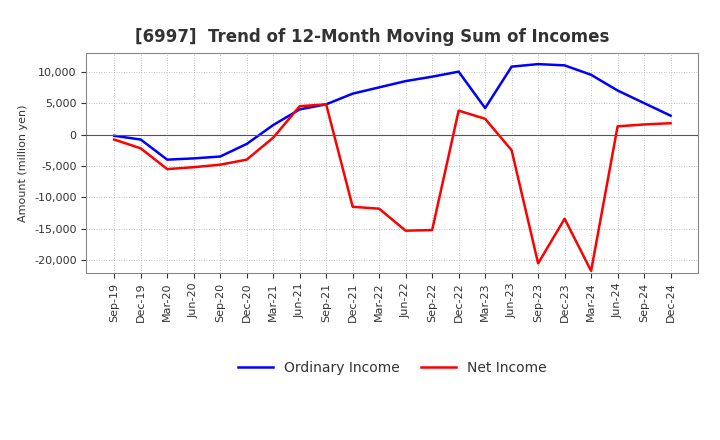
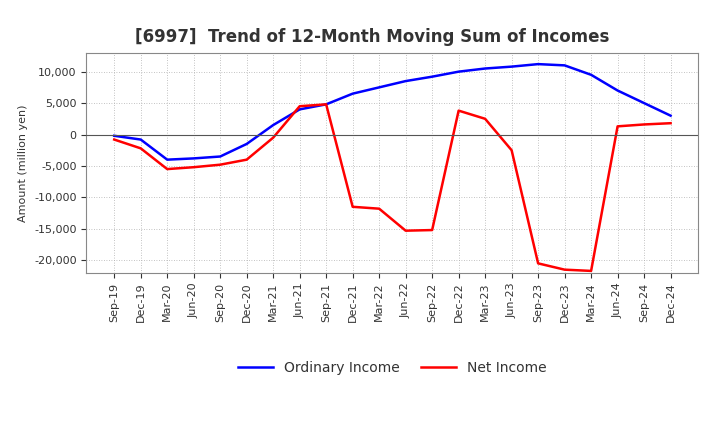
Ordinary Income/Mar-23: 4,200 -> 10,500
Net Income/Dec-23: -13,400 -> -21,500
